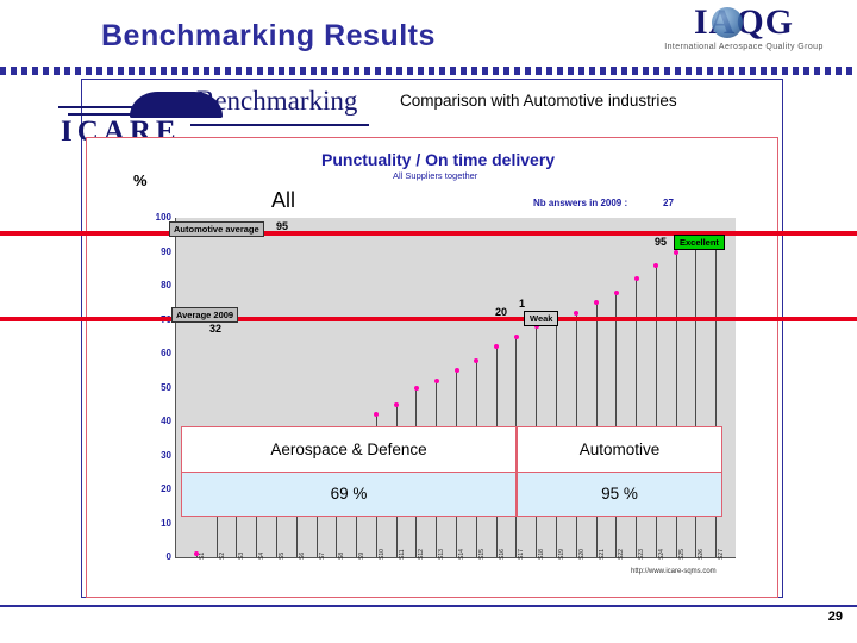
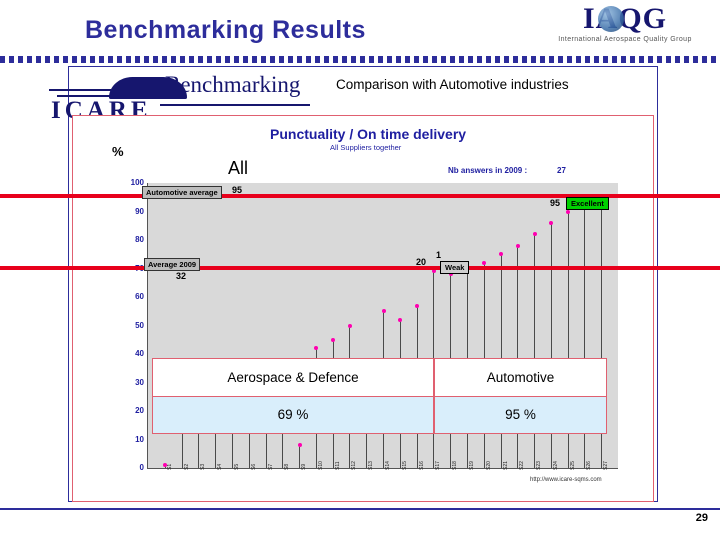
S9: 38 -> 8
S13: 52 -> 31
S15: 58 -> 52
S16: 62 -> 57
S17: 65 -> 69
